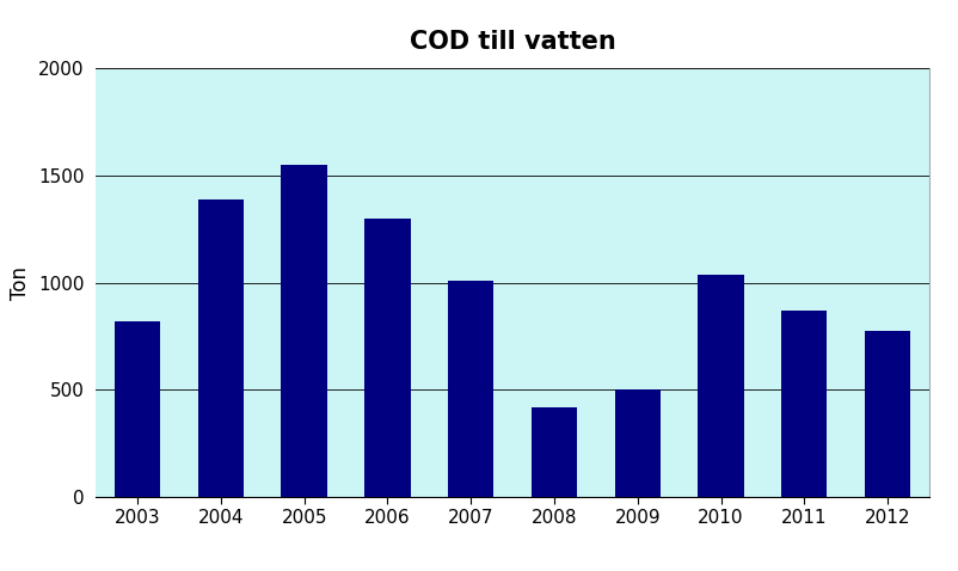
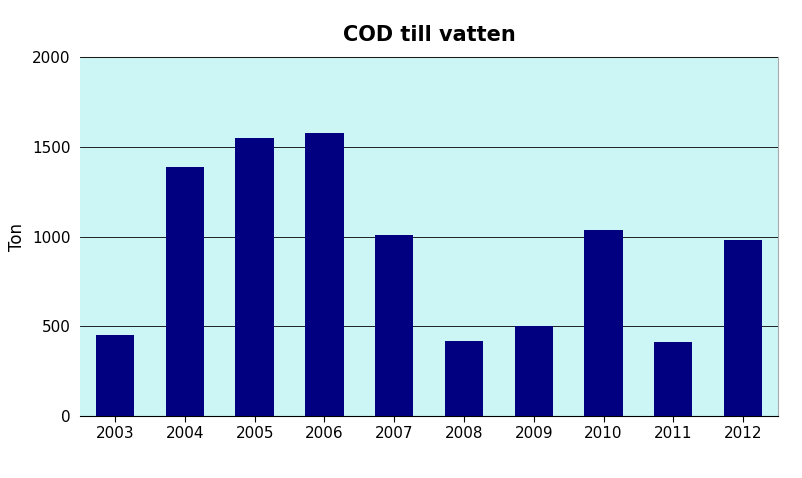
2003: 820 -> 450
2006: 1300 -> 1580
2011: 870 -> 410
2012: 780 -> 980
